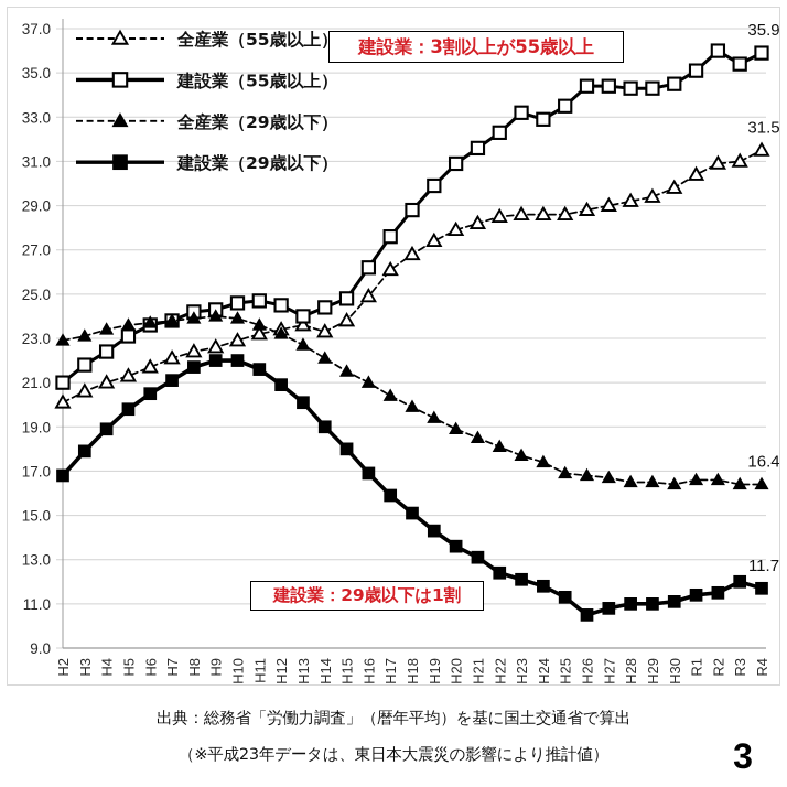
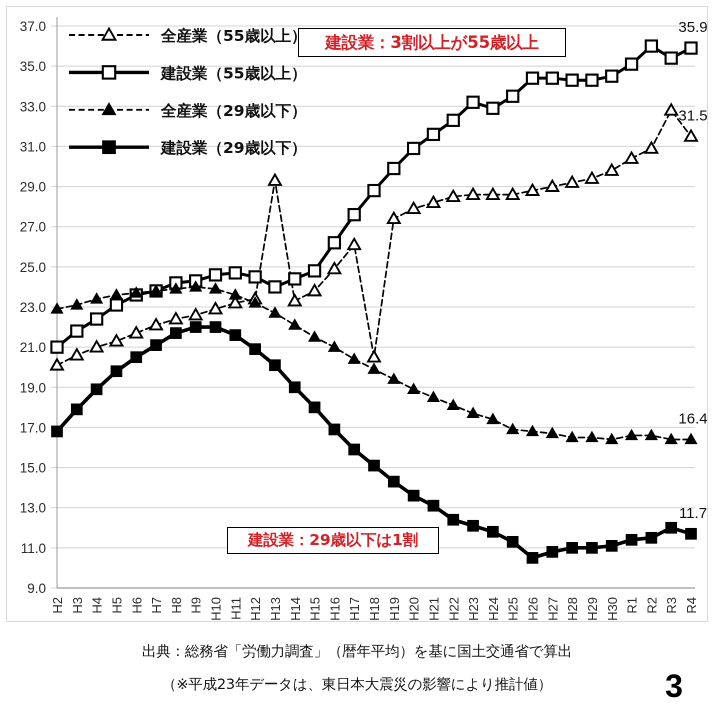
全産業（55歳以上）/H13: 23.6 -> 29.3
全産業（55歳以上）/H18: 26.8 -> 20.5
全産業（55歳以上）/R3: 31.0 -> 32.8
